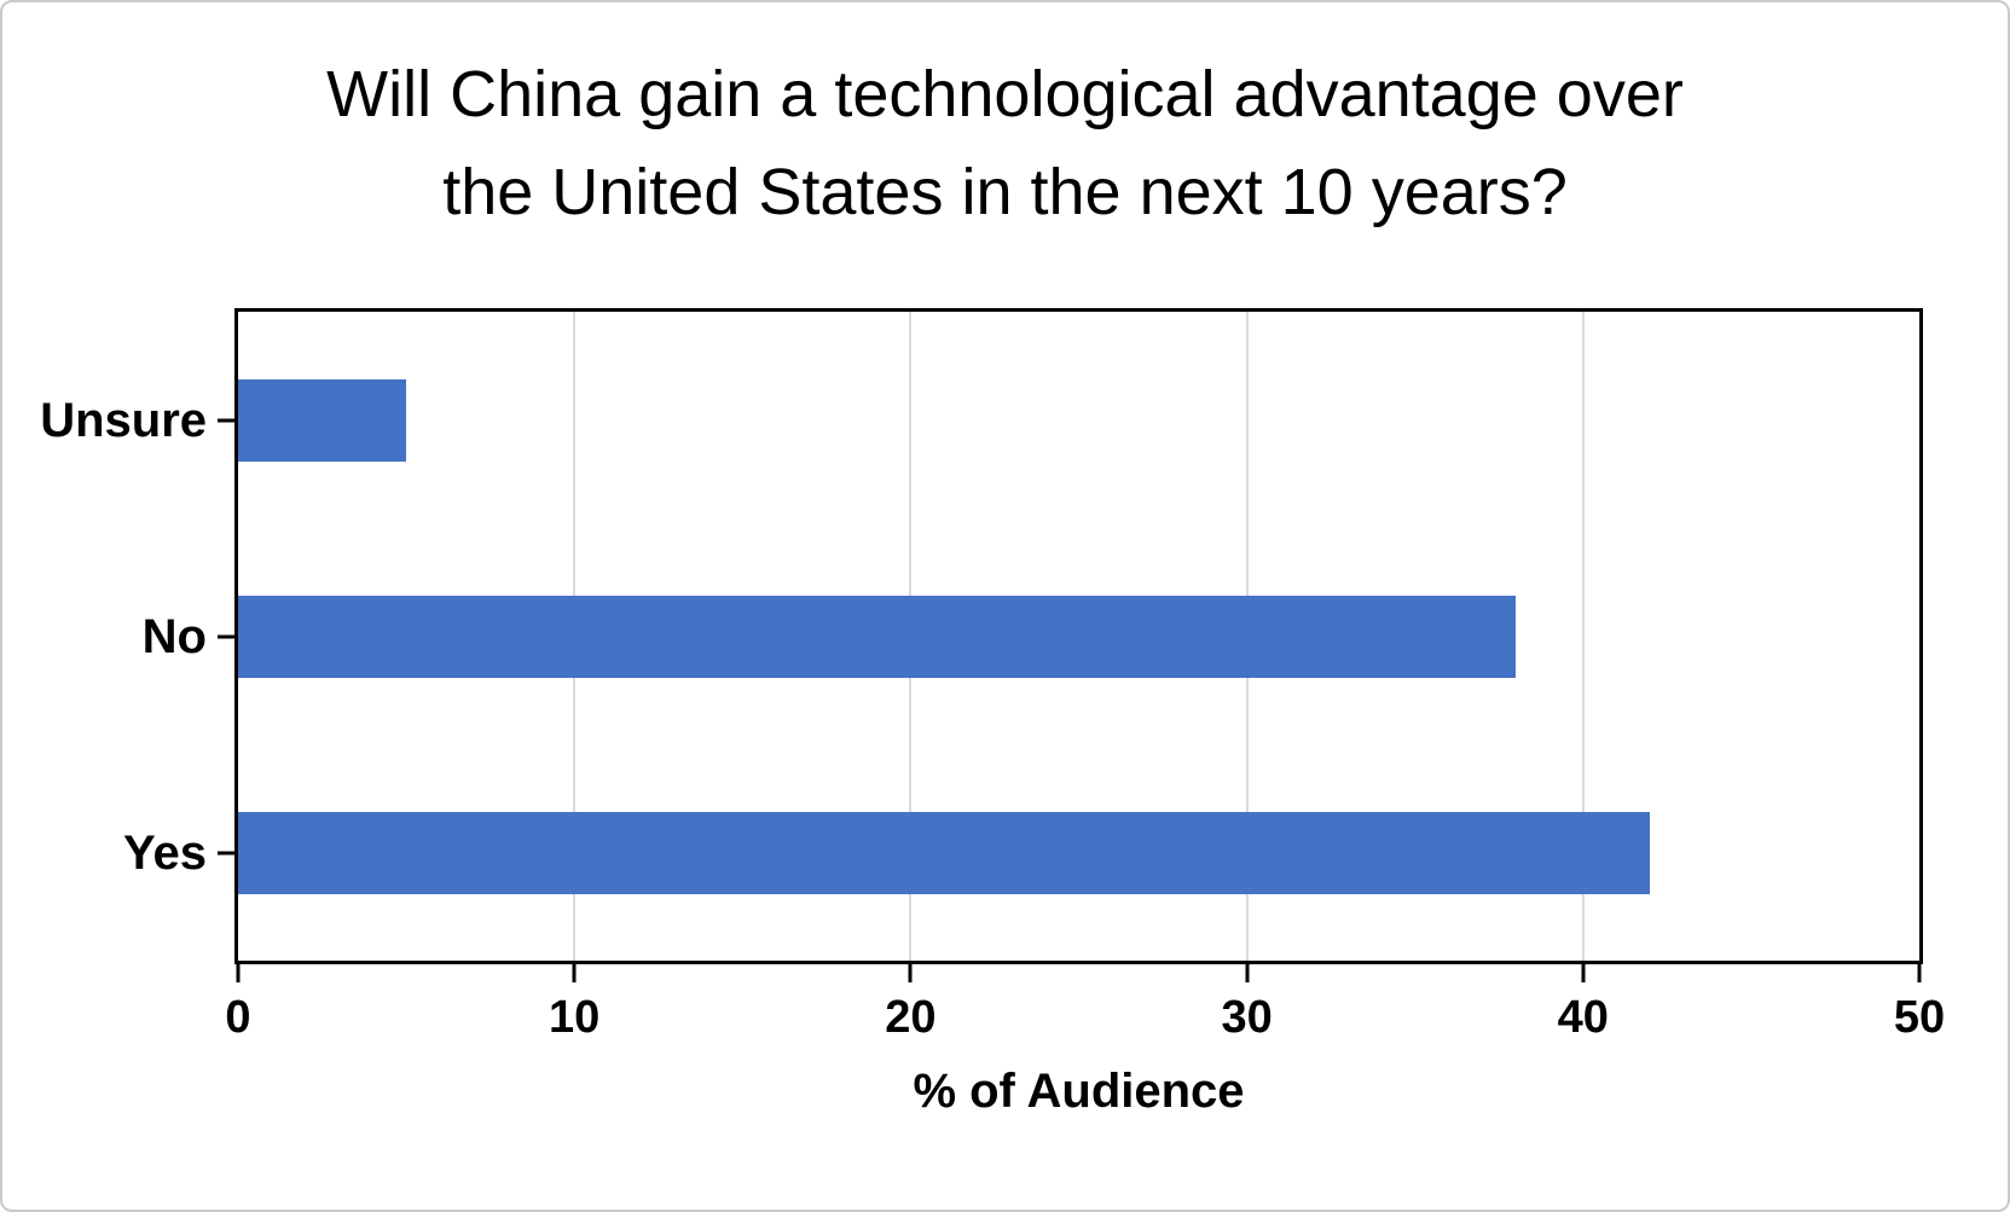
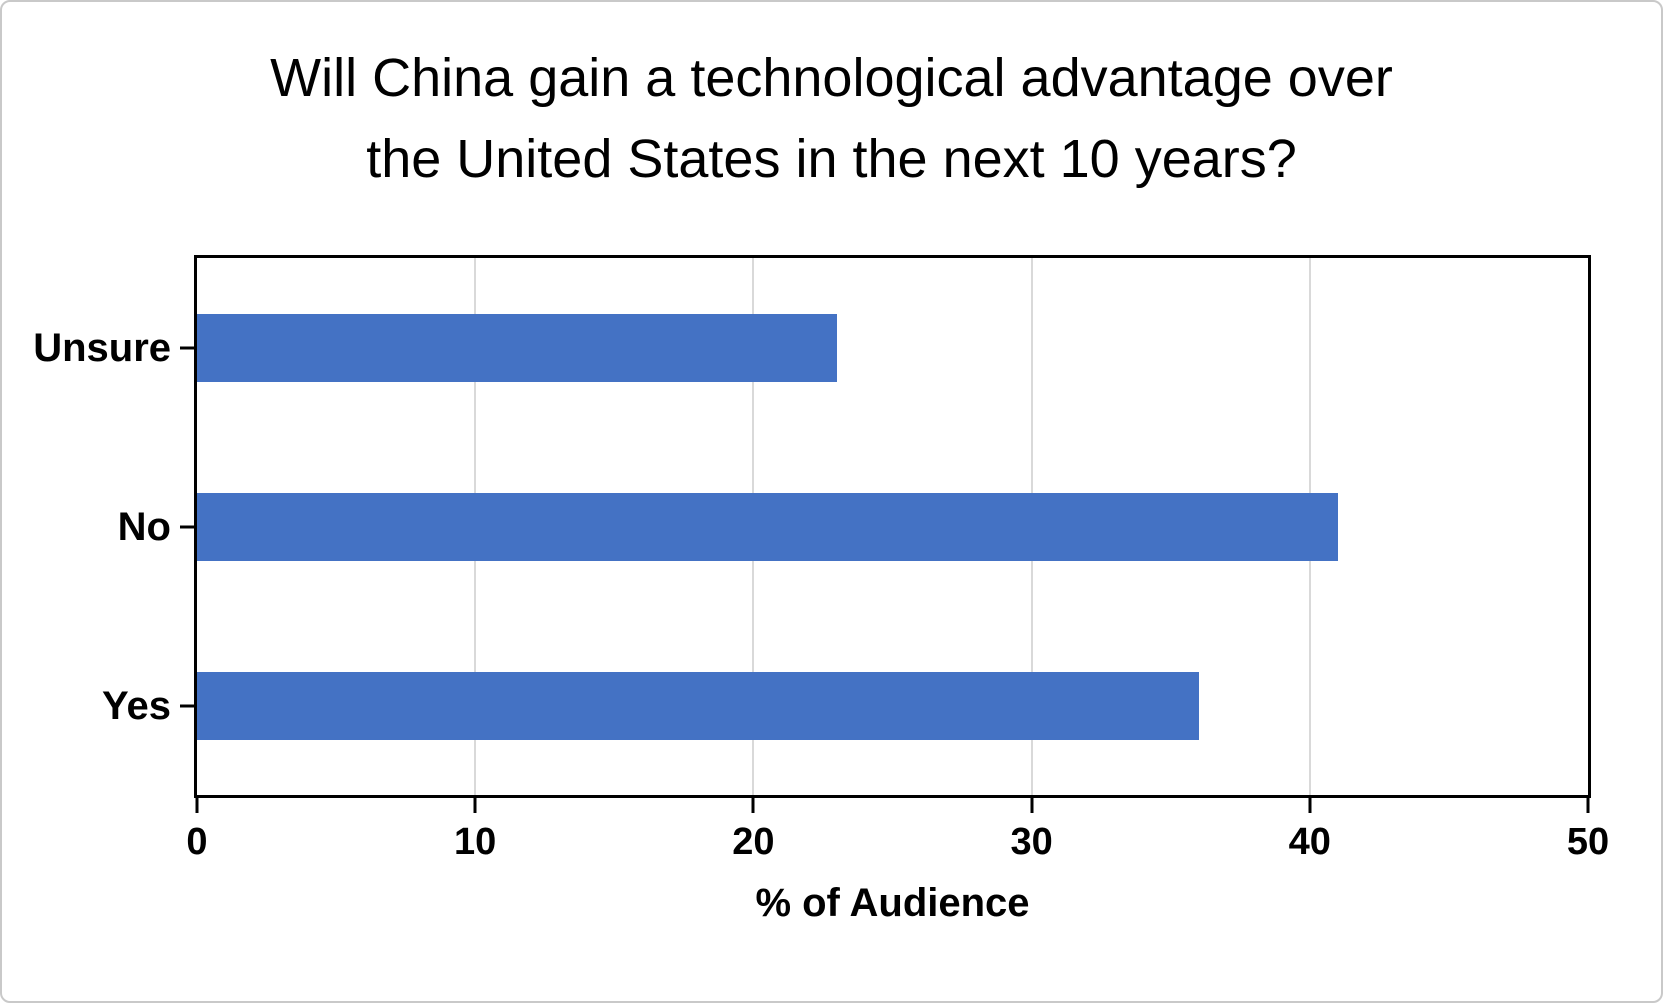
Unsure: 5 -> 23
No: 38 -> 41
Yes: 42 -> 36
